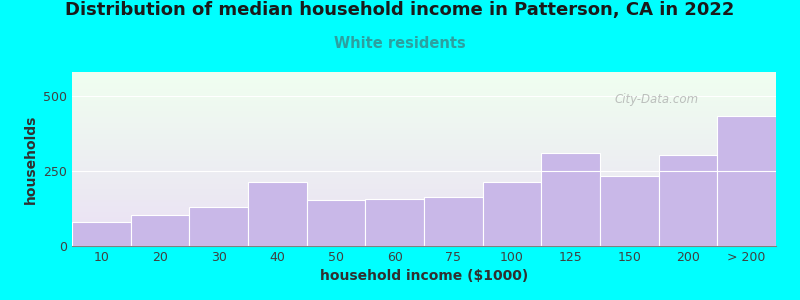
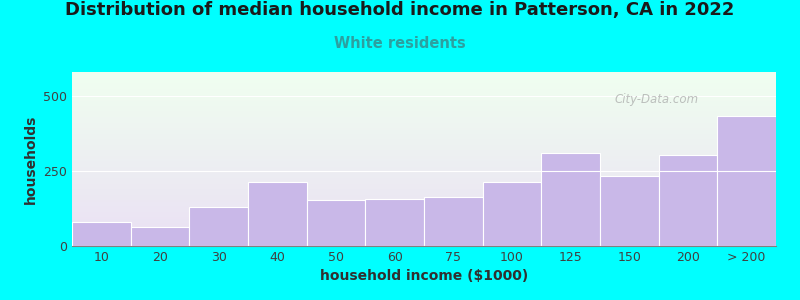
20: 105 -> 65
